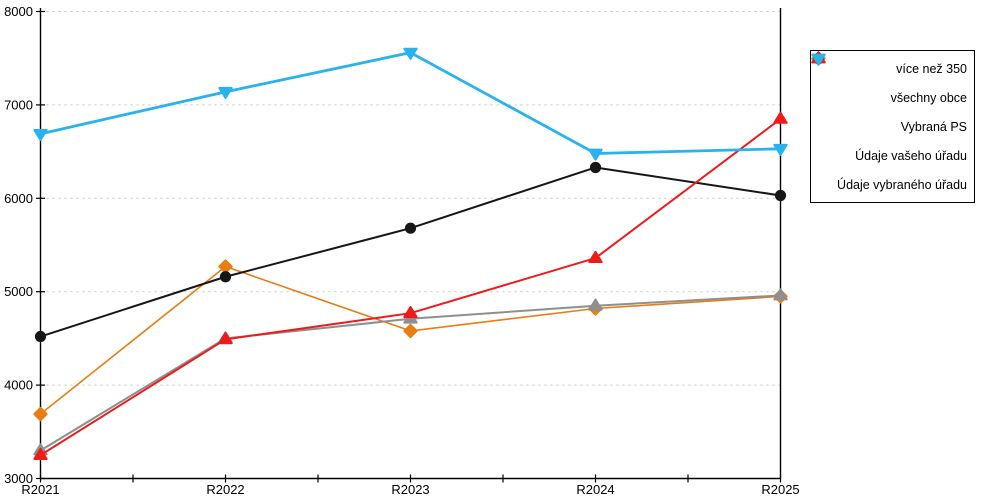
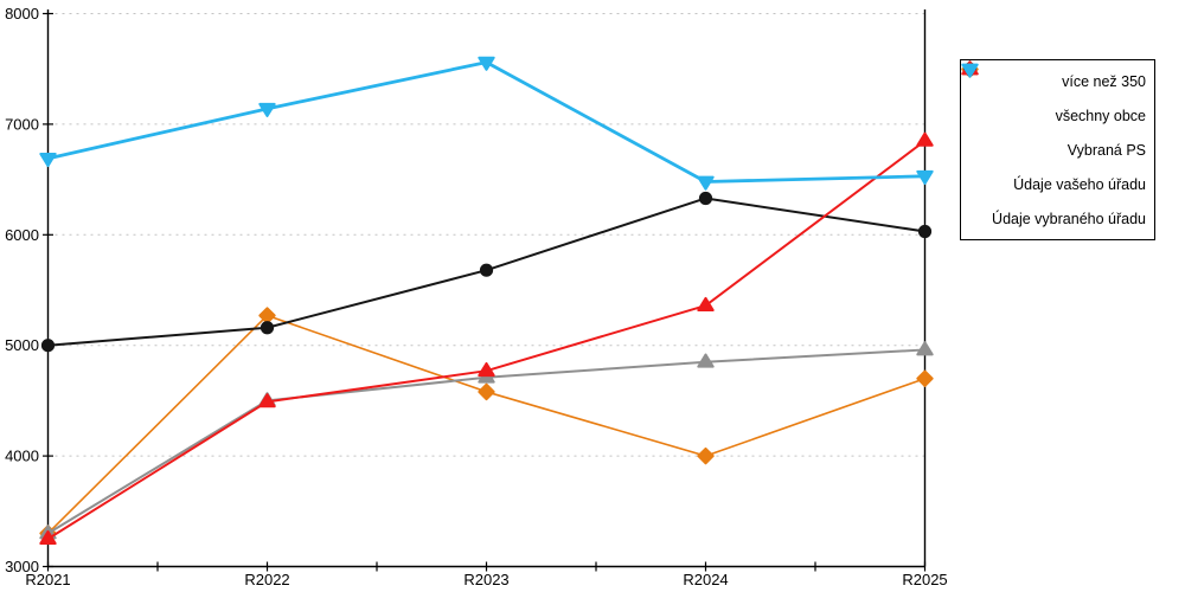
více než 350/R2021: 3700 -> 3300
všechny obce/R2021: 4500 -> 5000
více než 350/R2024: 4800 -> 4000
více než 350/R2025: 5000 -> 4700
